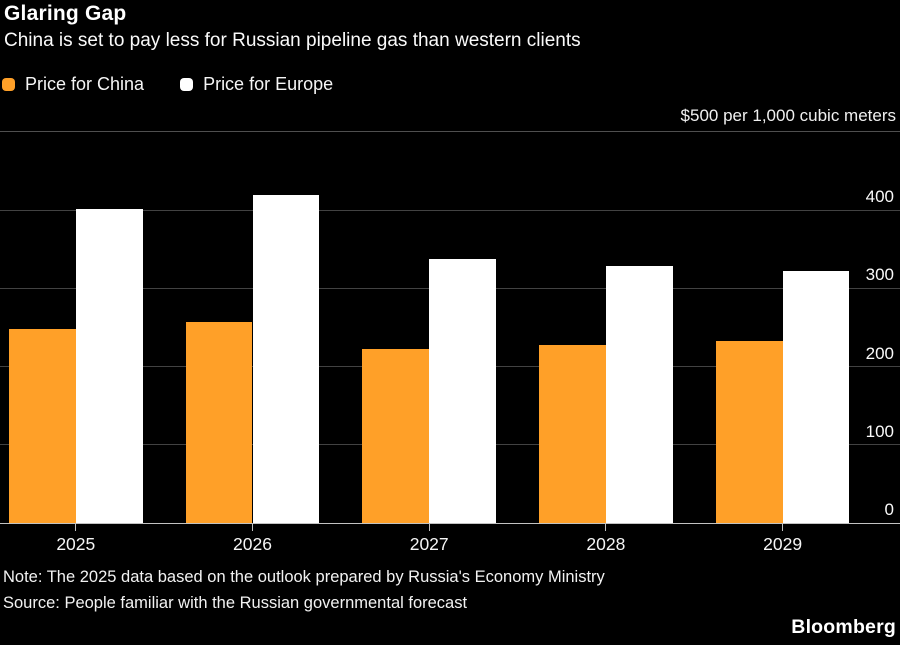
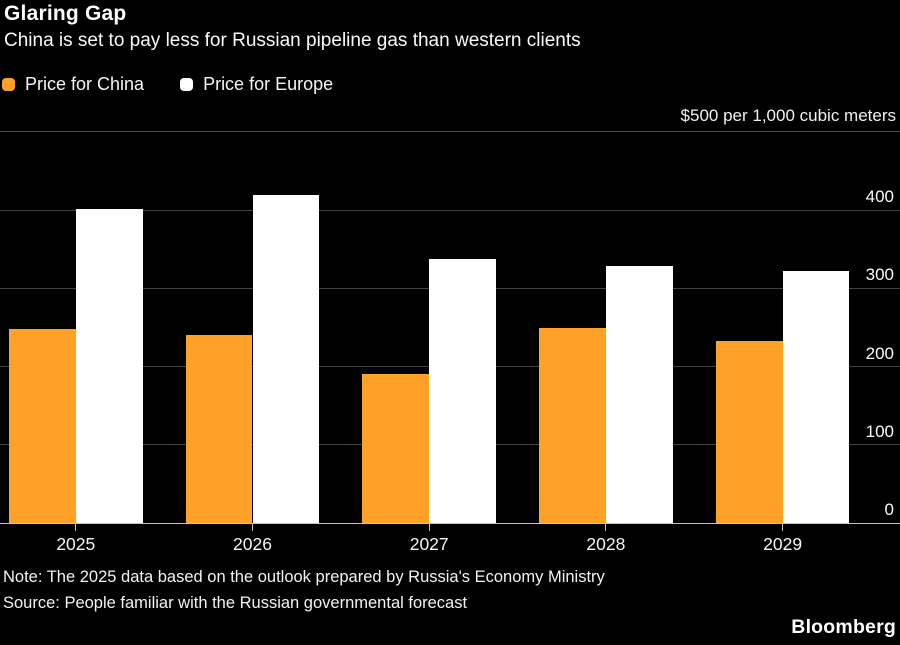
Price for China/2026: 260 -> 240
Price for China/2027: 220 -> 190
Price for China/2028: 230 -> 250
